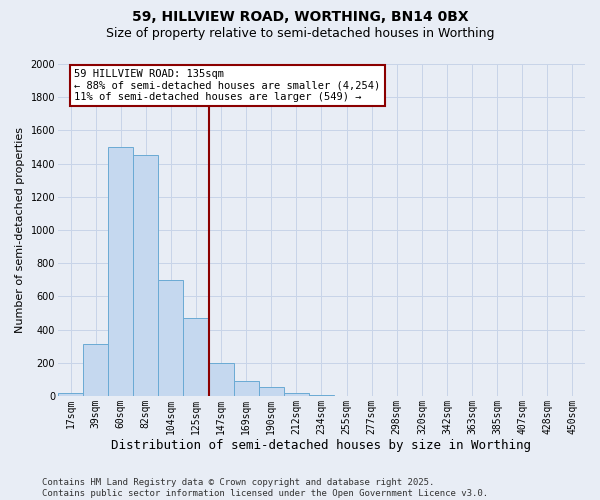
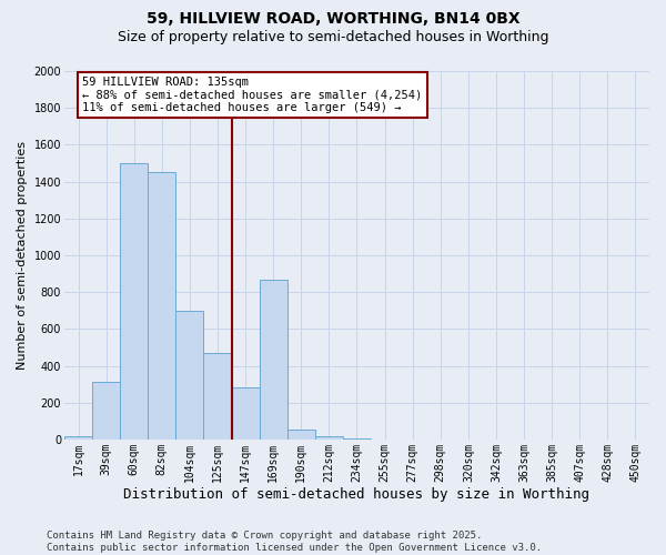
147sqm: 200 -> 280
169sqm: 90 -> 870
